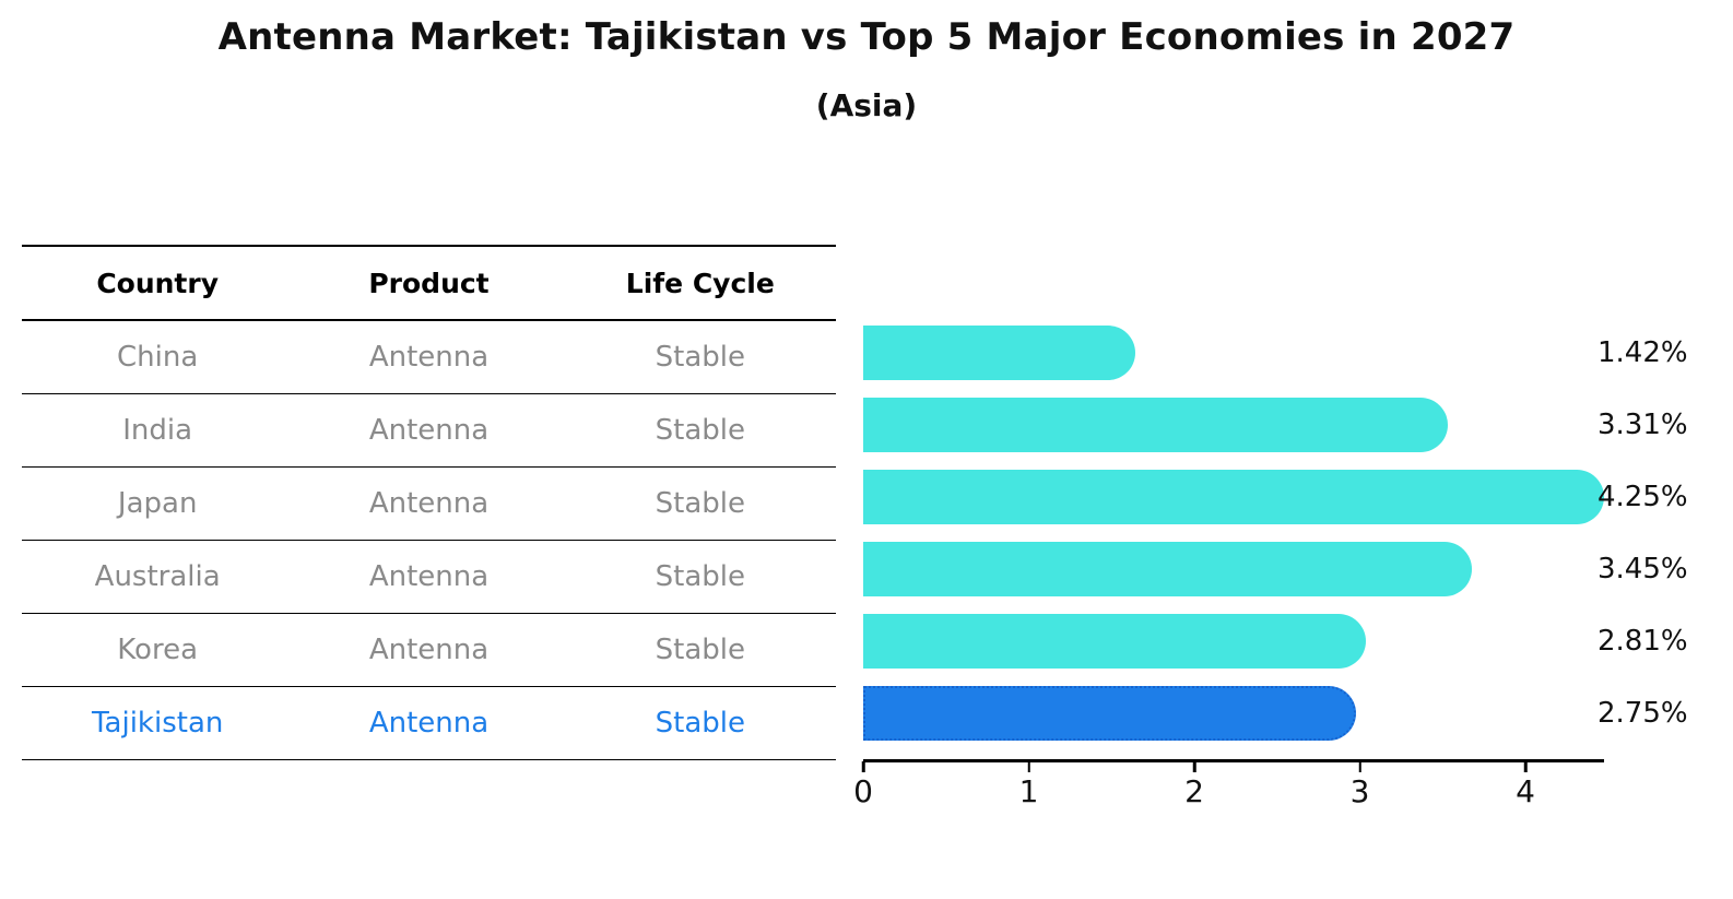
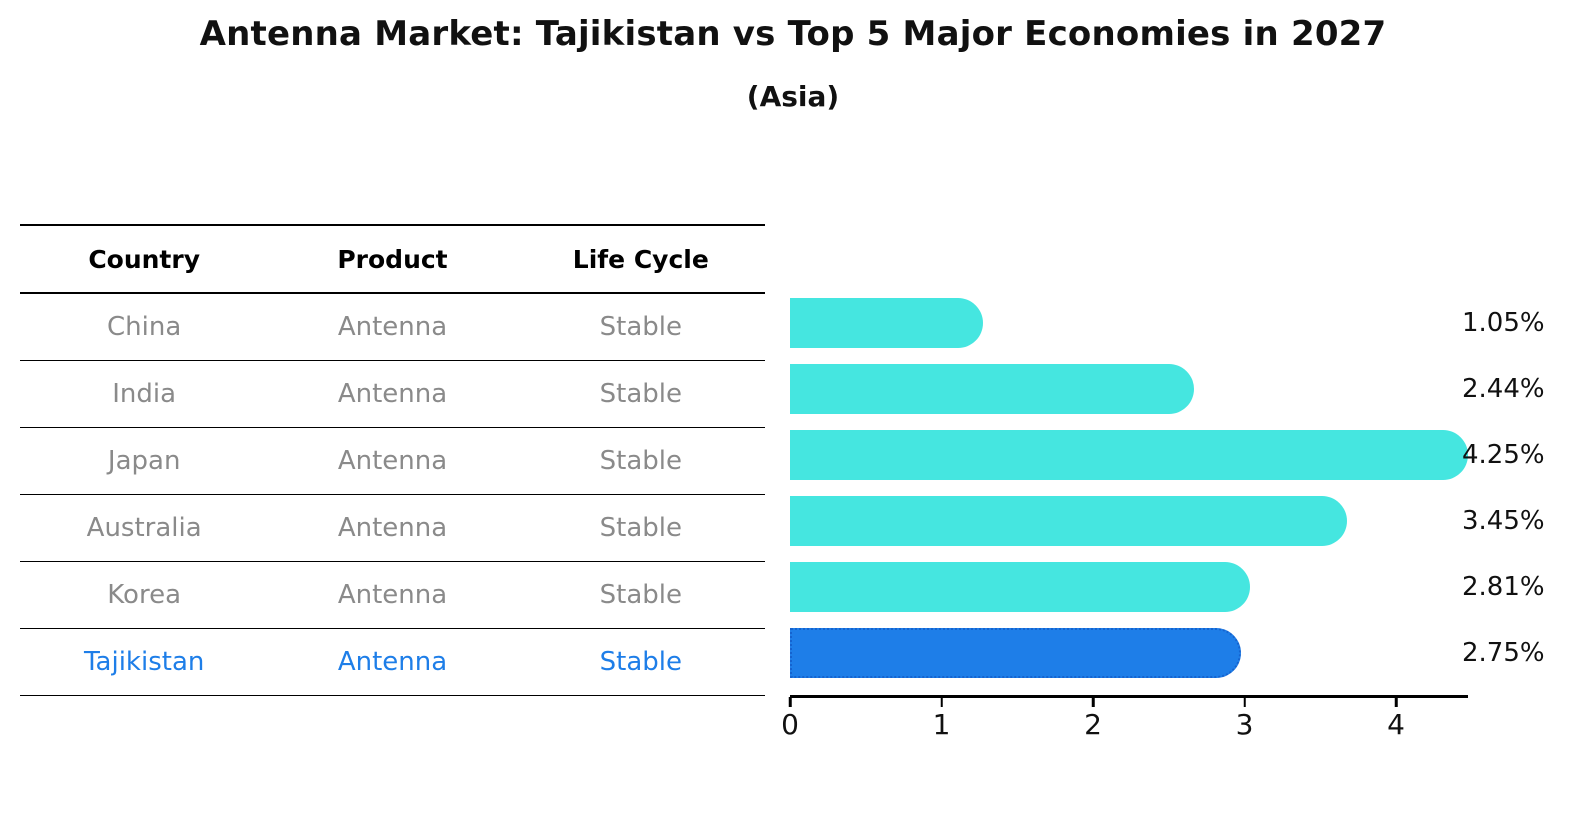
China: 1.42% -> 1.05%
India: 3.31% -> 2.44%
